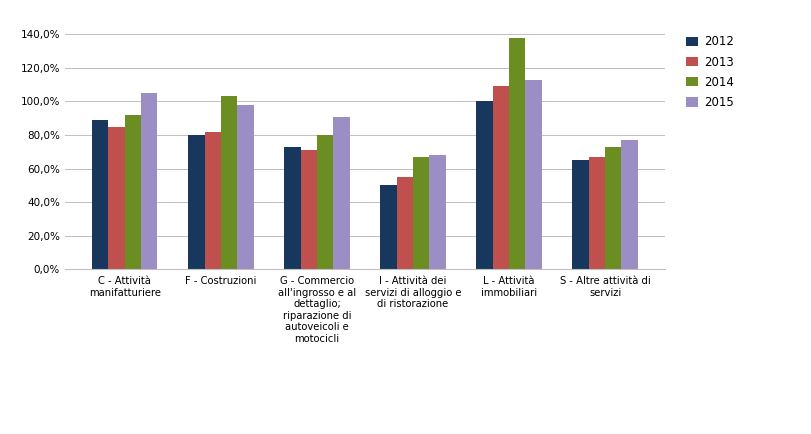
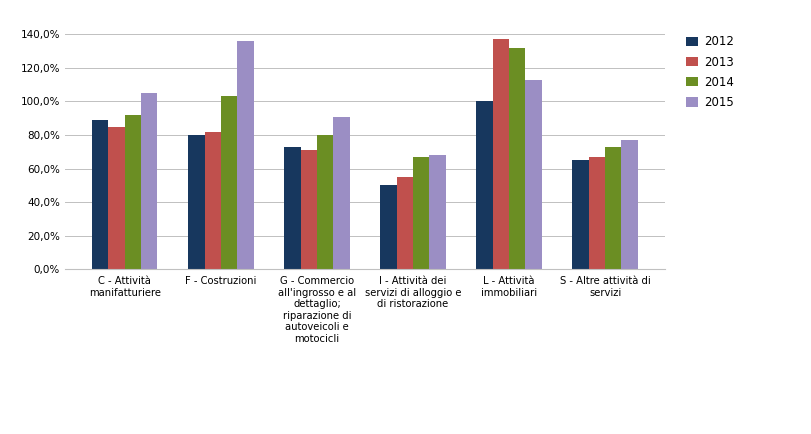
2015/F - Costruzioni: 98% -> 136%
2013/L - Attività immobiliari: 109% -> 137%
2014/L - Attività immobiliari: 138% -> 132%
